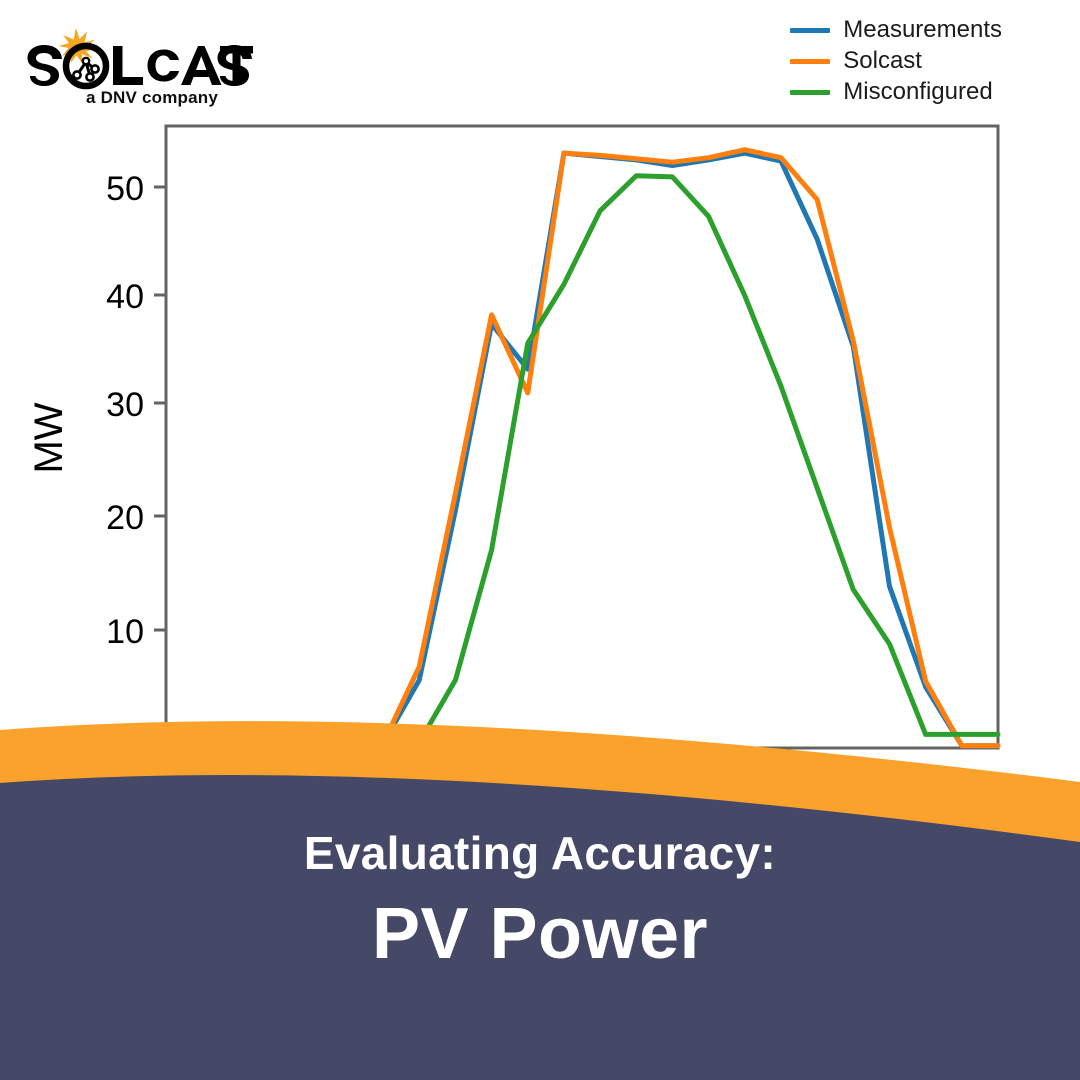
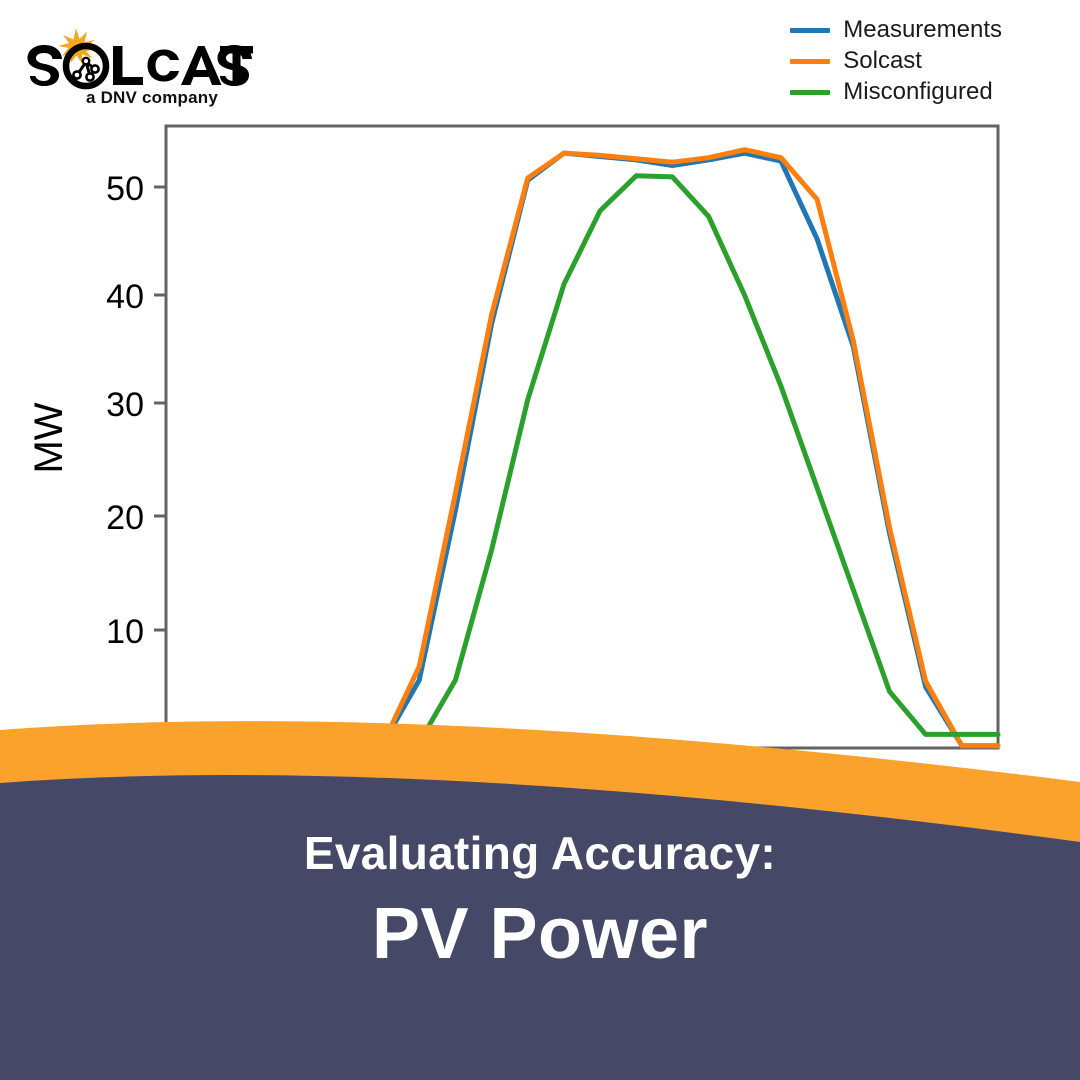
Measurements/10: 33.5 -> 50.2
Solcast/10: 31.4 -> 50.4
Misconfigured/10: 35.8 -> 30.8
Measurements/20: 14.3 -> 19.0
Misconfigured/20: 9.2 -> 5.0
